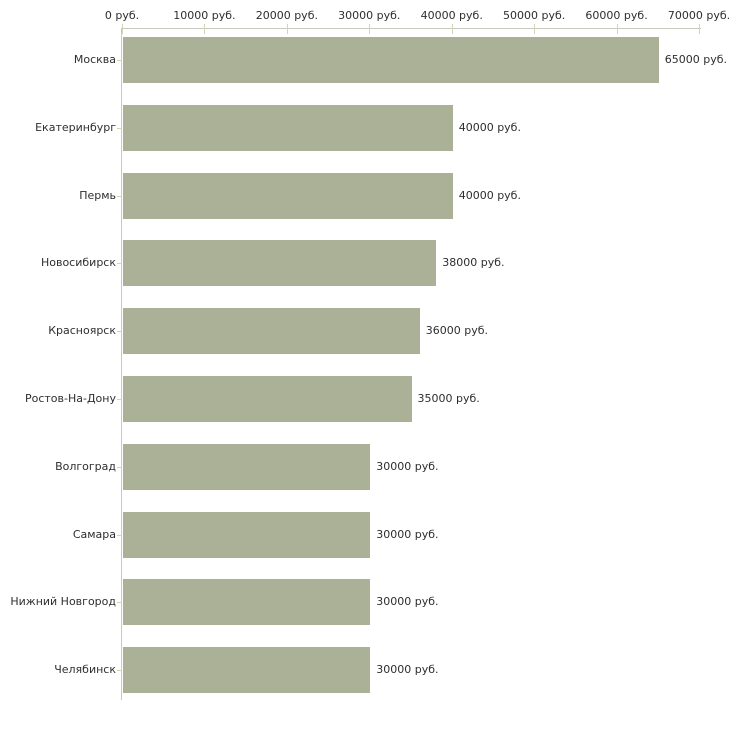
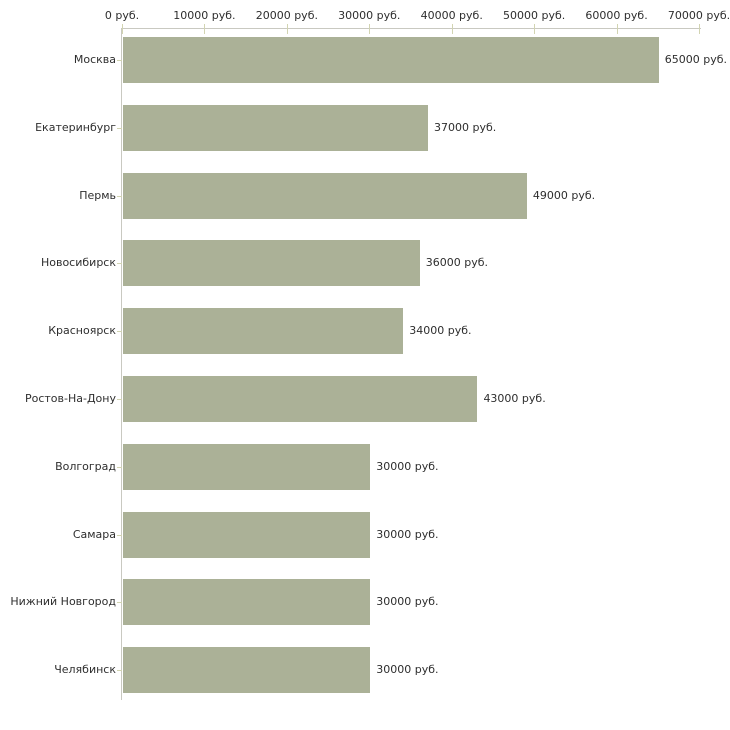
Екатеринбург: 40000 -> 37000
Пермь: 40000 -> 49000
Новосибирск: 38000 -> 36000
Красноярск: 36000 -> 34000
Ростов-На-Дону: 35000 -> 43000
